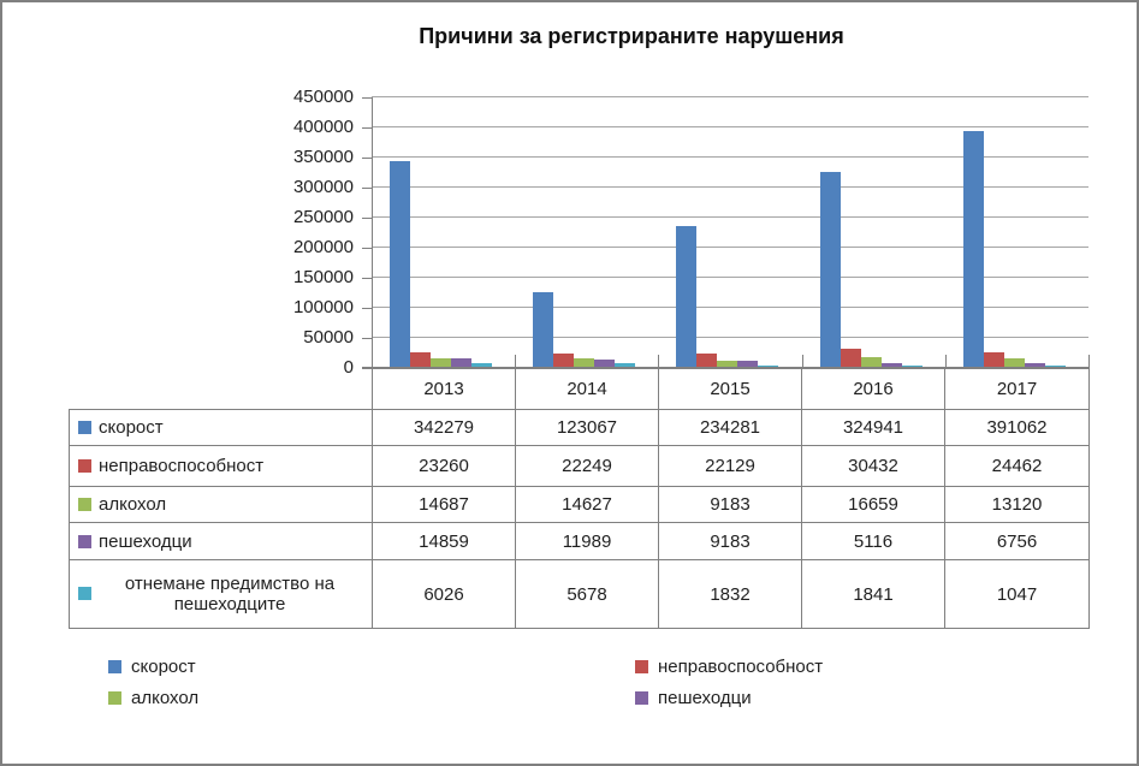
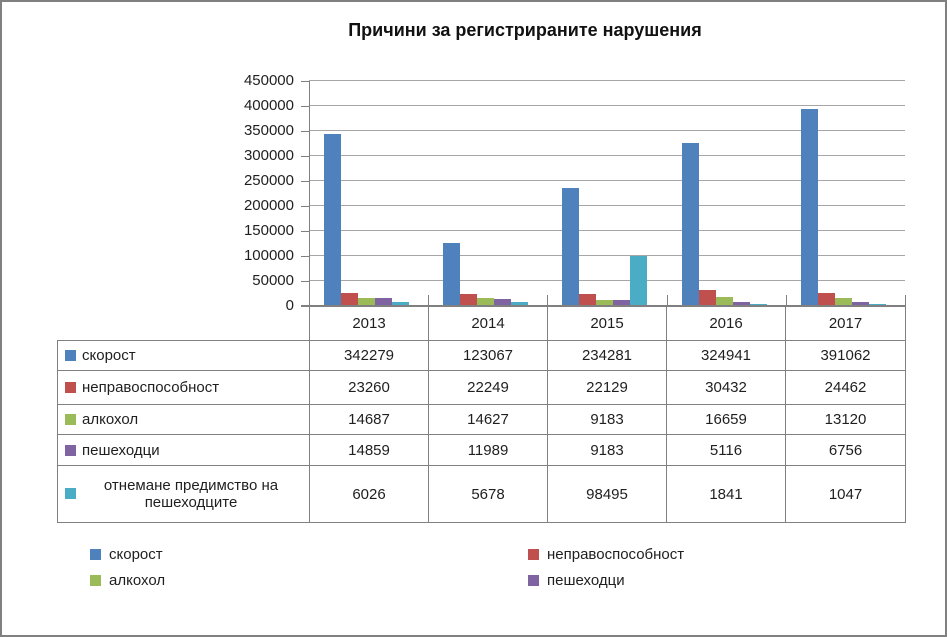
отнемане предимство на пешеходците/2015: 1832 -> 98495
